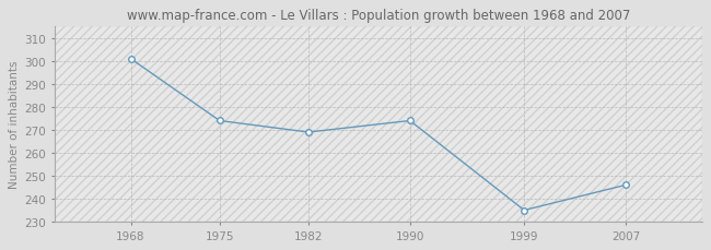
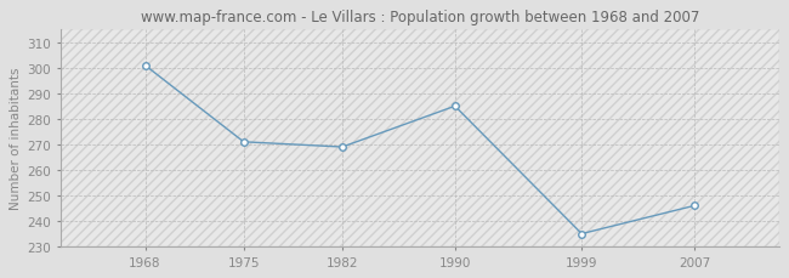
1975: 274 -> 271
1990: 274 -> 285
